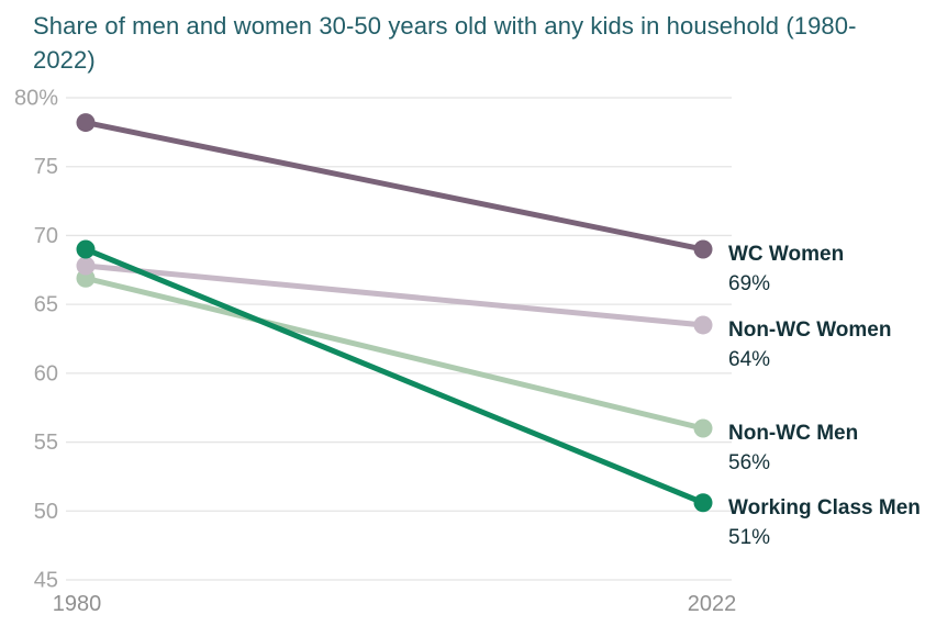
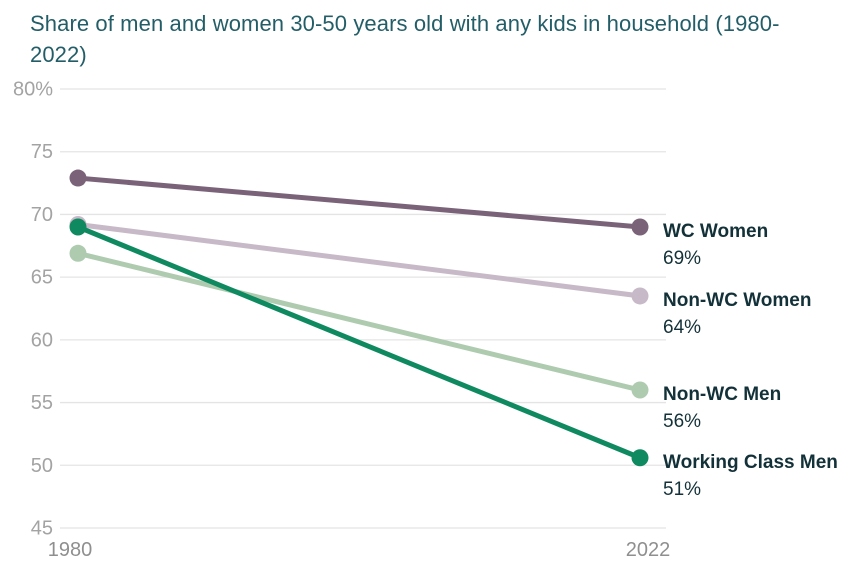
WC Women/1980: 78.2% -> 72.9%
Non-WC Women/1980: 67.8% -> 69.2%
